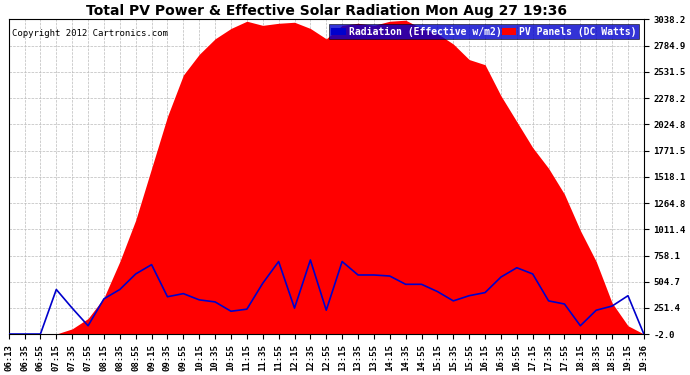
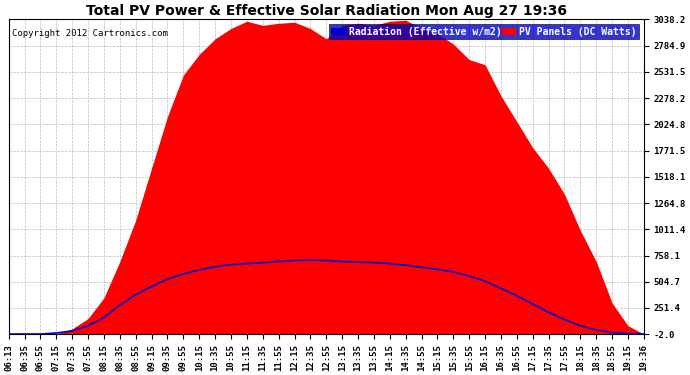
Radiation (Effective w/m2)/07:15: 430 -> 10
Radiation (Effective w/m2)/07:35: 250 -> 30
Radiation (Effective w/m2)/08:15: 340 -> 160
Radiation (Effective w/m2)/08:35: 430 -> 280
Radiation (Effective w/m2)/08:55: 580 -> 380
Radiation (Effective w/m2)/09:15: 670 -> 460
Radiation (Effective w/m2)/09:35: 360 -> 530
Radiation (Effective w/m2)/09:55: 390 -> 580
Radiation (Effective w/m2)/10:15: 330 -> 620
Radiation (Effective w/m2)/10:35: 310 -> 650
Radiation (Effective w/m2)/10:55: 220 -> 670
Radiation (Effective w/m2)/11:15: 240 -> 680
Radiation (Effective w/m2)/11:35: 490 -> 690
Radiation (Effective w/m2)/12:15: 250 -> 710
Radiation (Effective w/m2)/12:55: 230 -> 710
Radiation (Effective w/m2)/13:35: 570 -> 700
Radiation (Effective w/m2)/13:55: 570 -> 690
Radiation (Effective w/m2)/14:15: 560 -> 680
Radiation (Effective w/m2)/14:35: 480 -> 660
Radiation (Effective w/m2)/14:55: 480 -> 640
Radiation (Effective w/m2)/15:15: 410 -> 620
Radiation (Effective w/m2)/15:35: 320 -> 600
Radiation (Effective w/m2)/15:55: 370 -> 560
Radiation (Effective w/m2)/16:15: 400 -> 510
Radiation (Effective w/m2)/16:35: 550 -> 440
Radiation (Effective w/m2)/16:55: 640 -> 370
Radiation (Effective w/m2)/17:15: 580 -> 290
Radiation (Effective w/m2)/17:35: 320 -> 210
Radiation (Effective w/m2)/17:55: 290 -> 140
Radiation (Effective w/m2)/18:35: 230 -> 40
Radiation (Effective w/m2)/18:55: 270 -> 20
Radiation (Effective w/m2)/19:15: 370 -> 0
